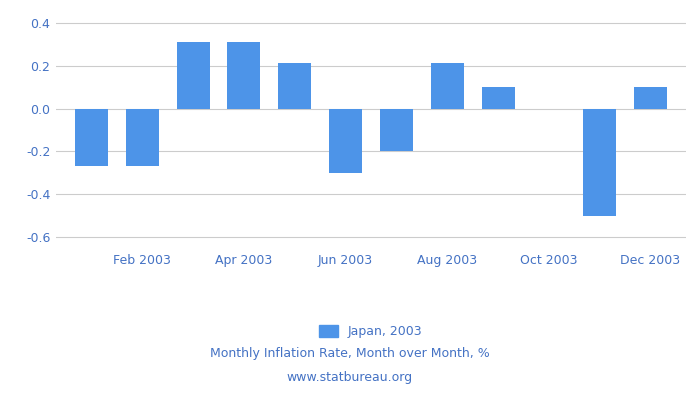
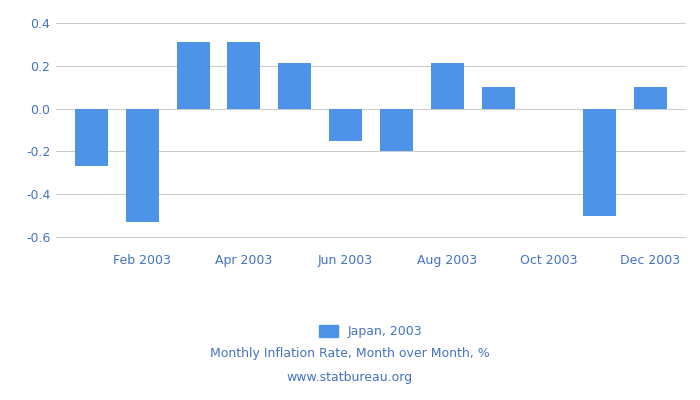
Feb 2003: -0.27 -> -0.53
Jun 2003: -0.30 -> -0.15
